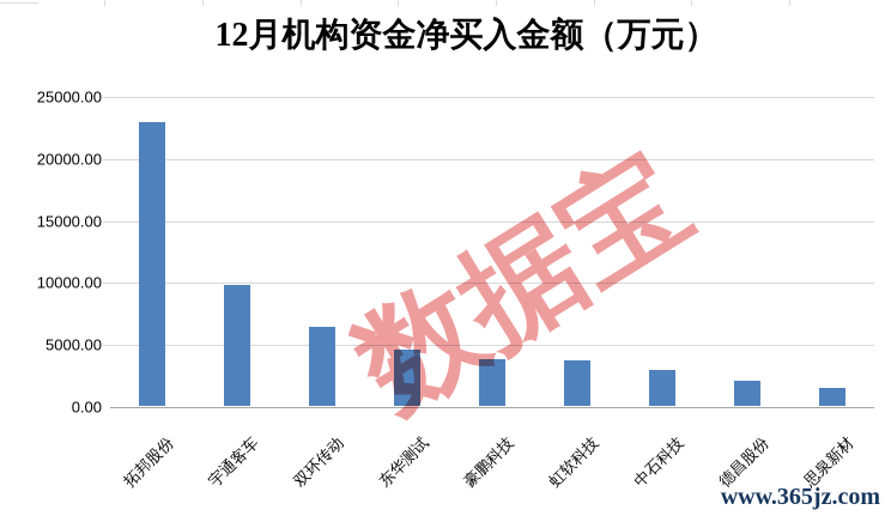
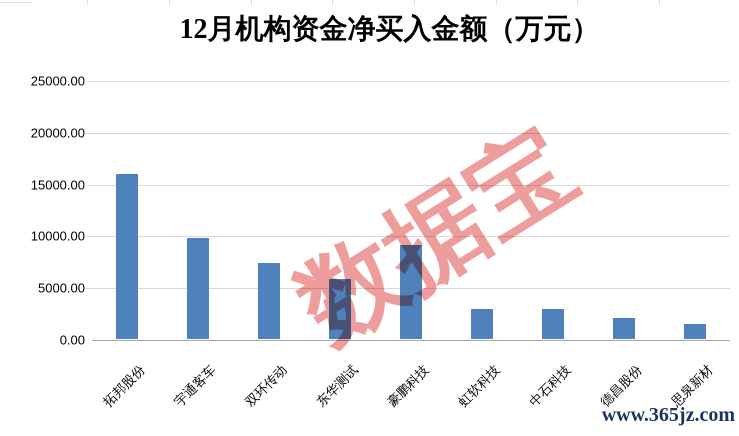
拓邦股份: 22900 -> 15900
双环传动: 6400 -> 7300
东华测试: 4600 -> 5800
豪鹏科技: 3800 -> 9100
虹软科技: 3700 -> 2900
